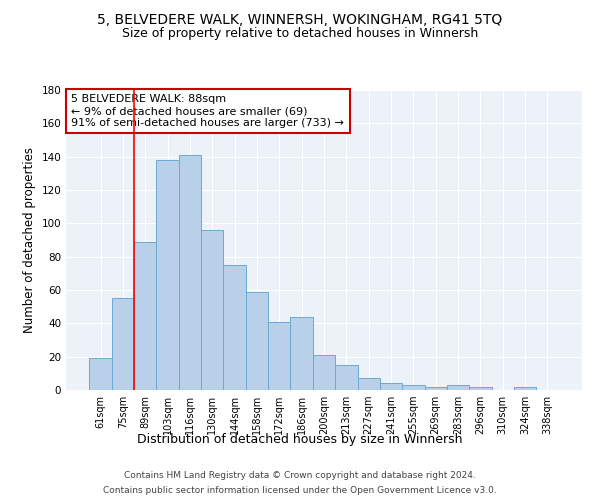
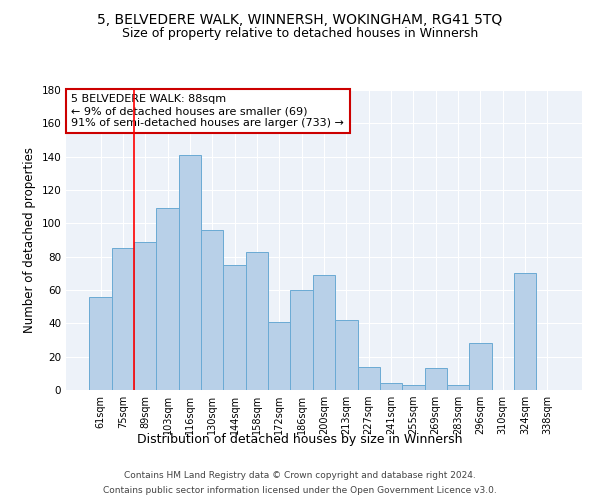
61sqm: 19 -> 56
75sqm: 55 -> 85
103sqm: 138 -> 109
158sqm: 59 -> 83
186sqm: 44 -> 60
200sqm: 21 -> 69
213sqm: 15 -> 42
227sqm: 7 -> 14
269sqm: 2 -> 13
296sqm: 2 -> 28
324sqm: 2 -> 70
